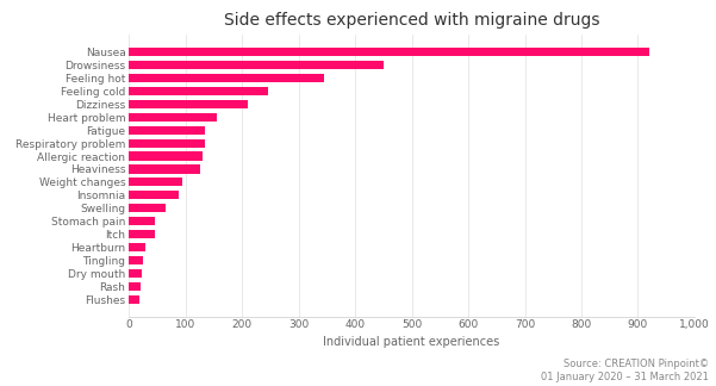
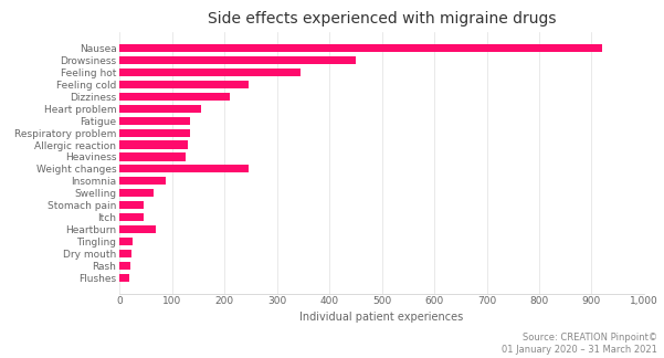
Weight changes: 95 -> 245
Heartburn: 30 -> 70
